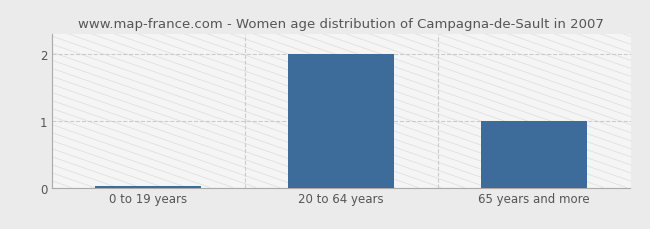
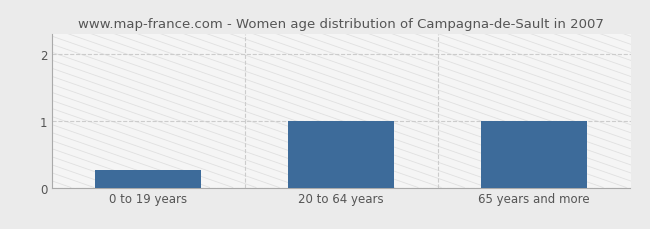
0 to 19 years: 0.02 -> 0.26
20 to 64 years: 2.00 -> 1.00
